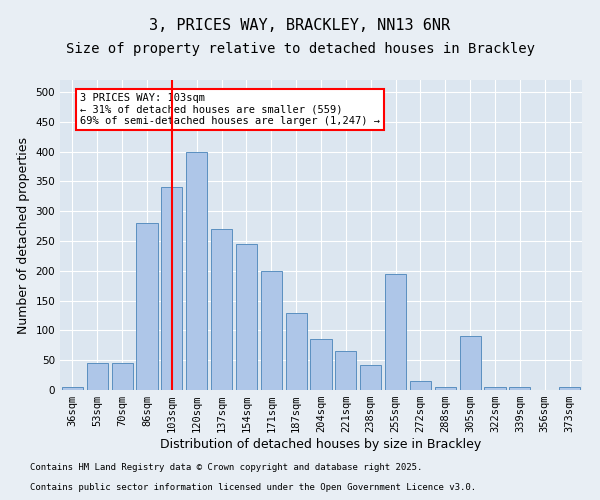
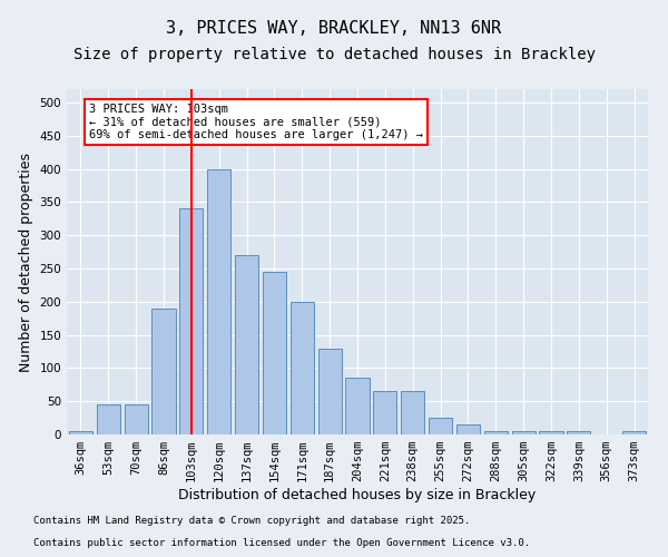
86sqm: 280 -> 190
238sqm: 42 -> 65
255sqm: 194 -> 25
305sqm: 90 -> 5
